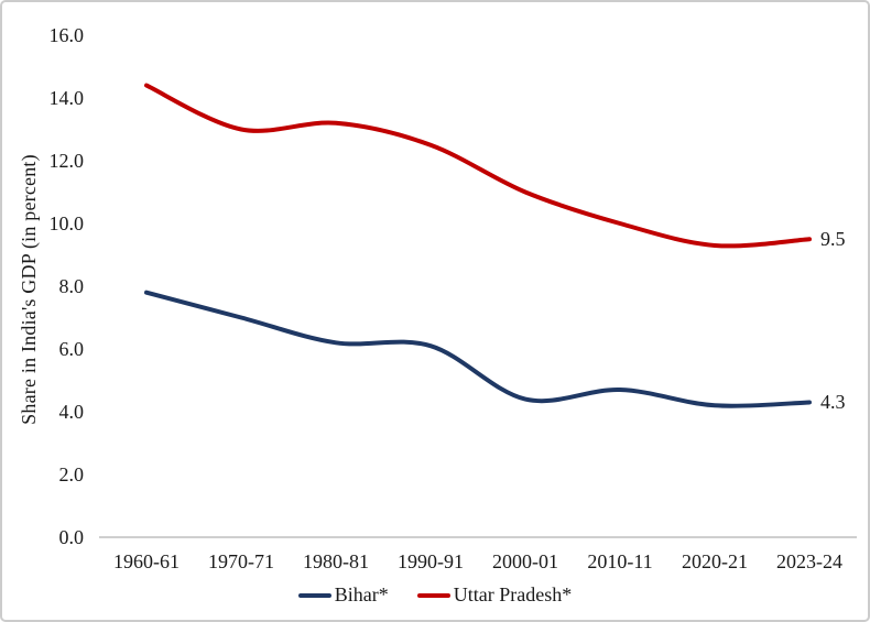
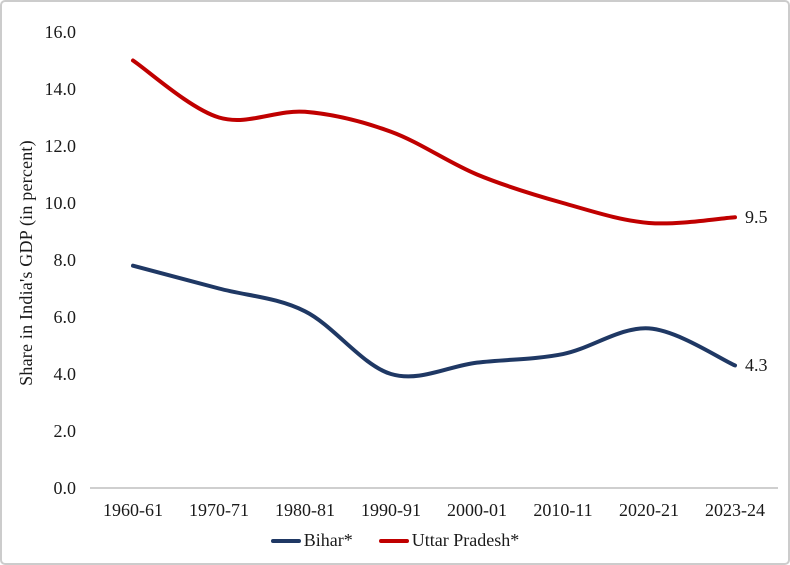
Uttar Pradesh*/1960-61: 14.4 -> 15.0
Bihar*/1990-91: 6.1 -> 4.0
Bihar*/2020-21: 4.2 -> 5.6
